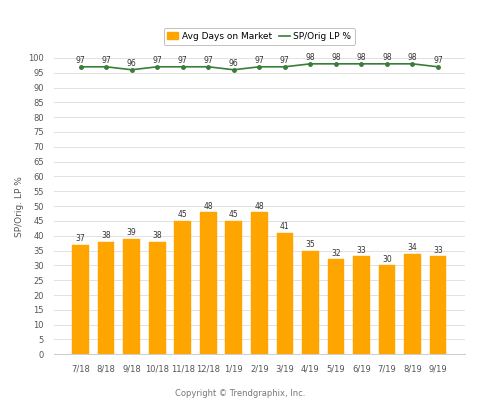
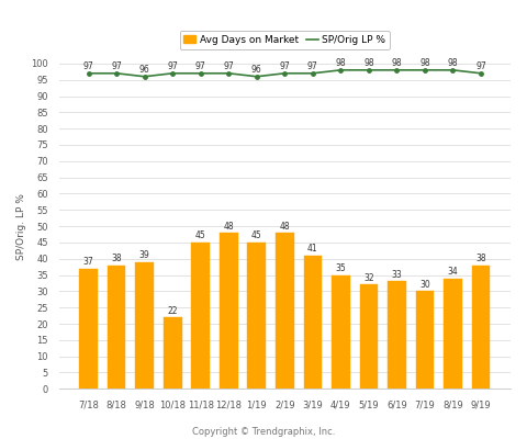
Avg Days on Market/10/18: 38 -> 22
Avg Days on Market/9/19: 33 -> 38
